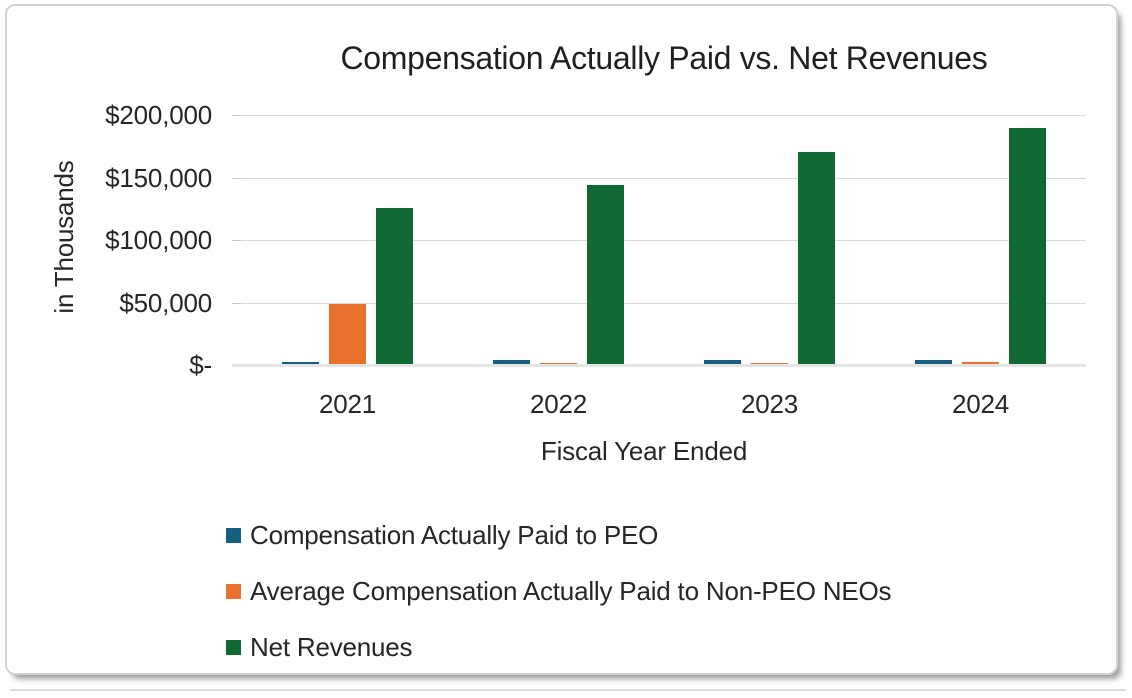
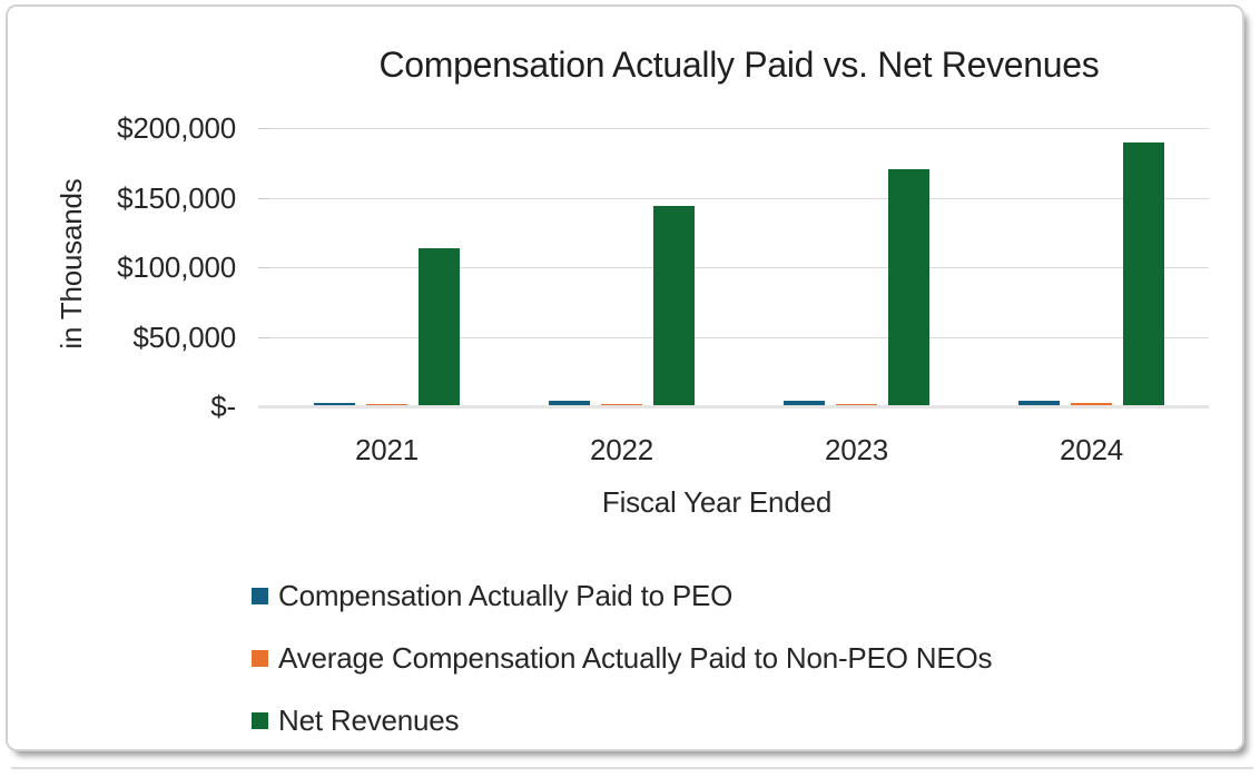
Average Compensation Actually Paid to Non-PEO NEOs/2021: $48000 -> $1000
Net Revenues/2021: $125000 -> $113000
